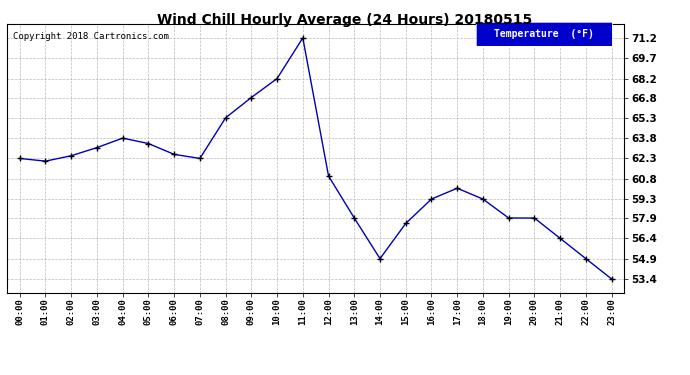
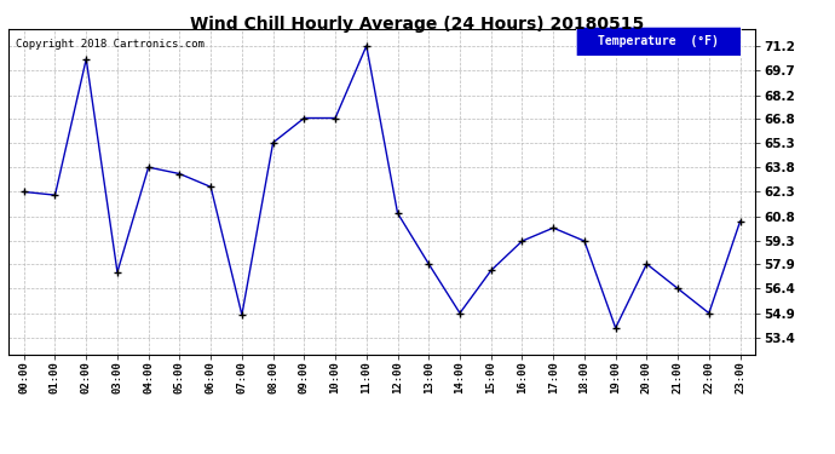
02:00: 62.5 -> 70.4
03:00: 63.1 -> 57.4
07:00: 62.3 -> 54.8
10:00: 68.2 -> 66.8
19:00: 57.9 -> 54.0
23:00: 53.4 -> 60.5
